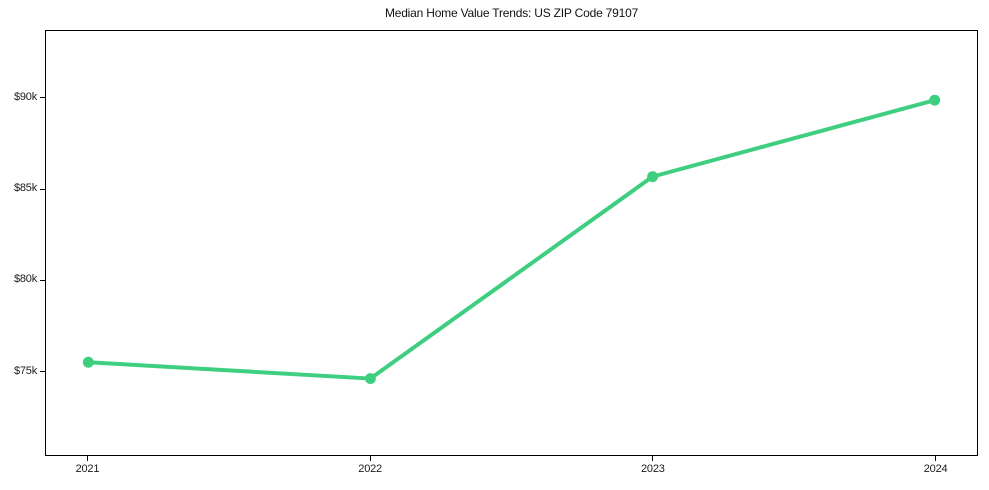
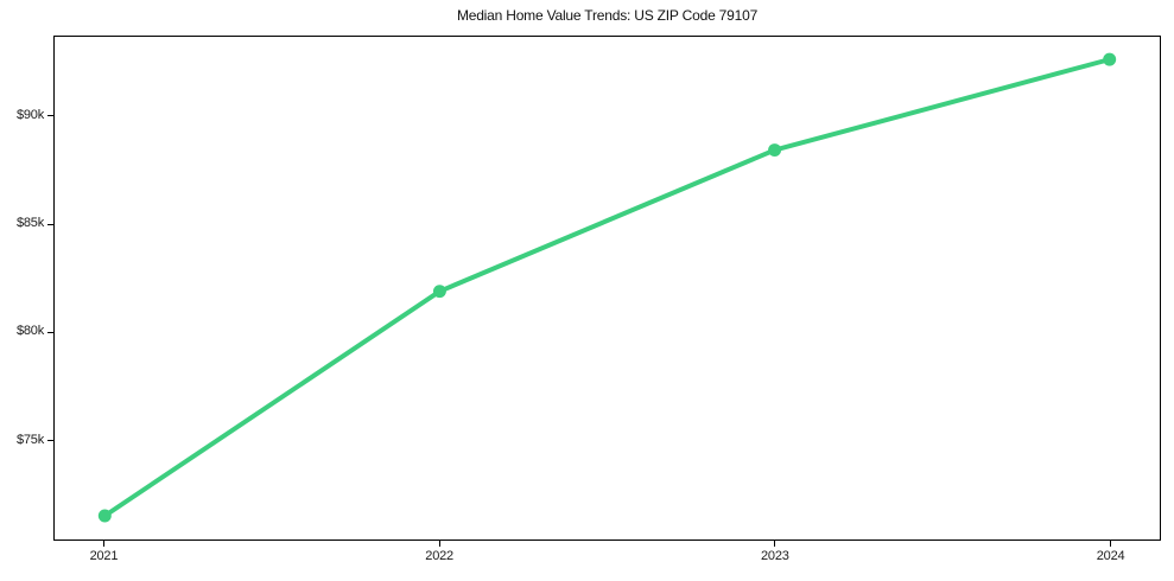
2021: $75.5k -> $71.5k
2022: $74.6k -> $81.9k
2023: $85.7k -> $88.4k
2024: $89.9k -> $92.6k
